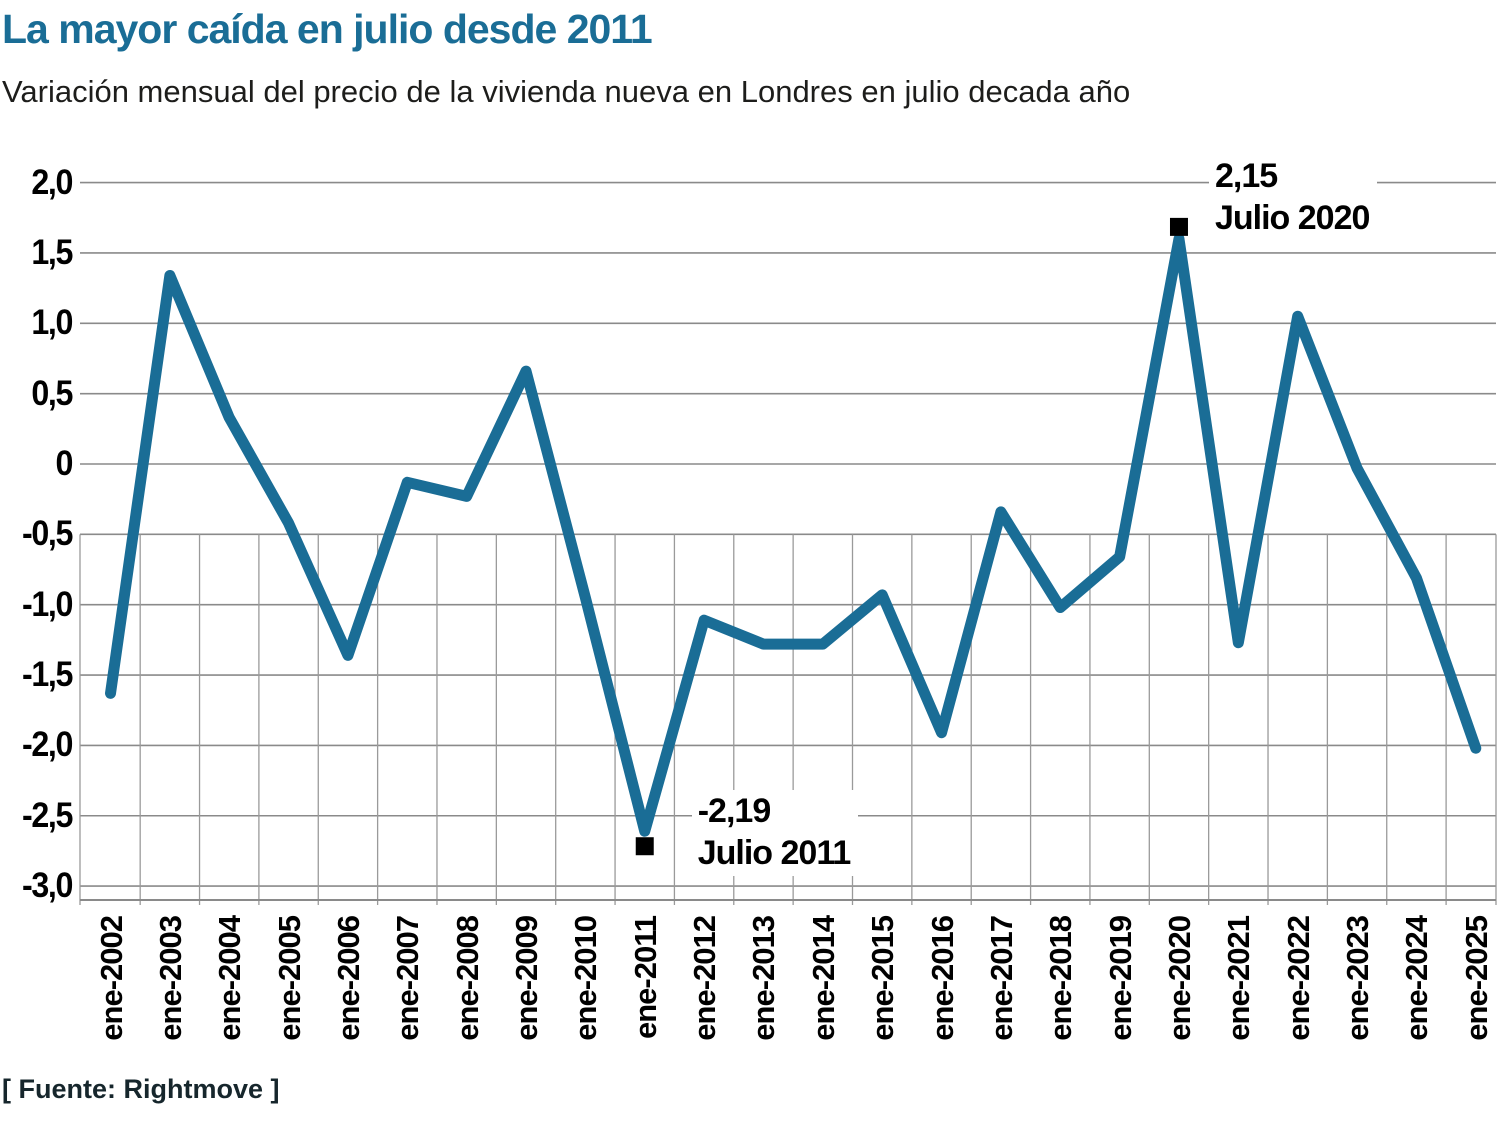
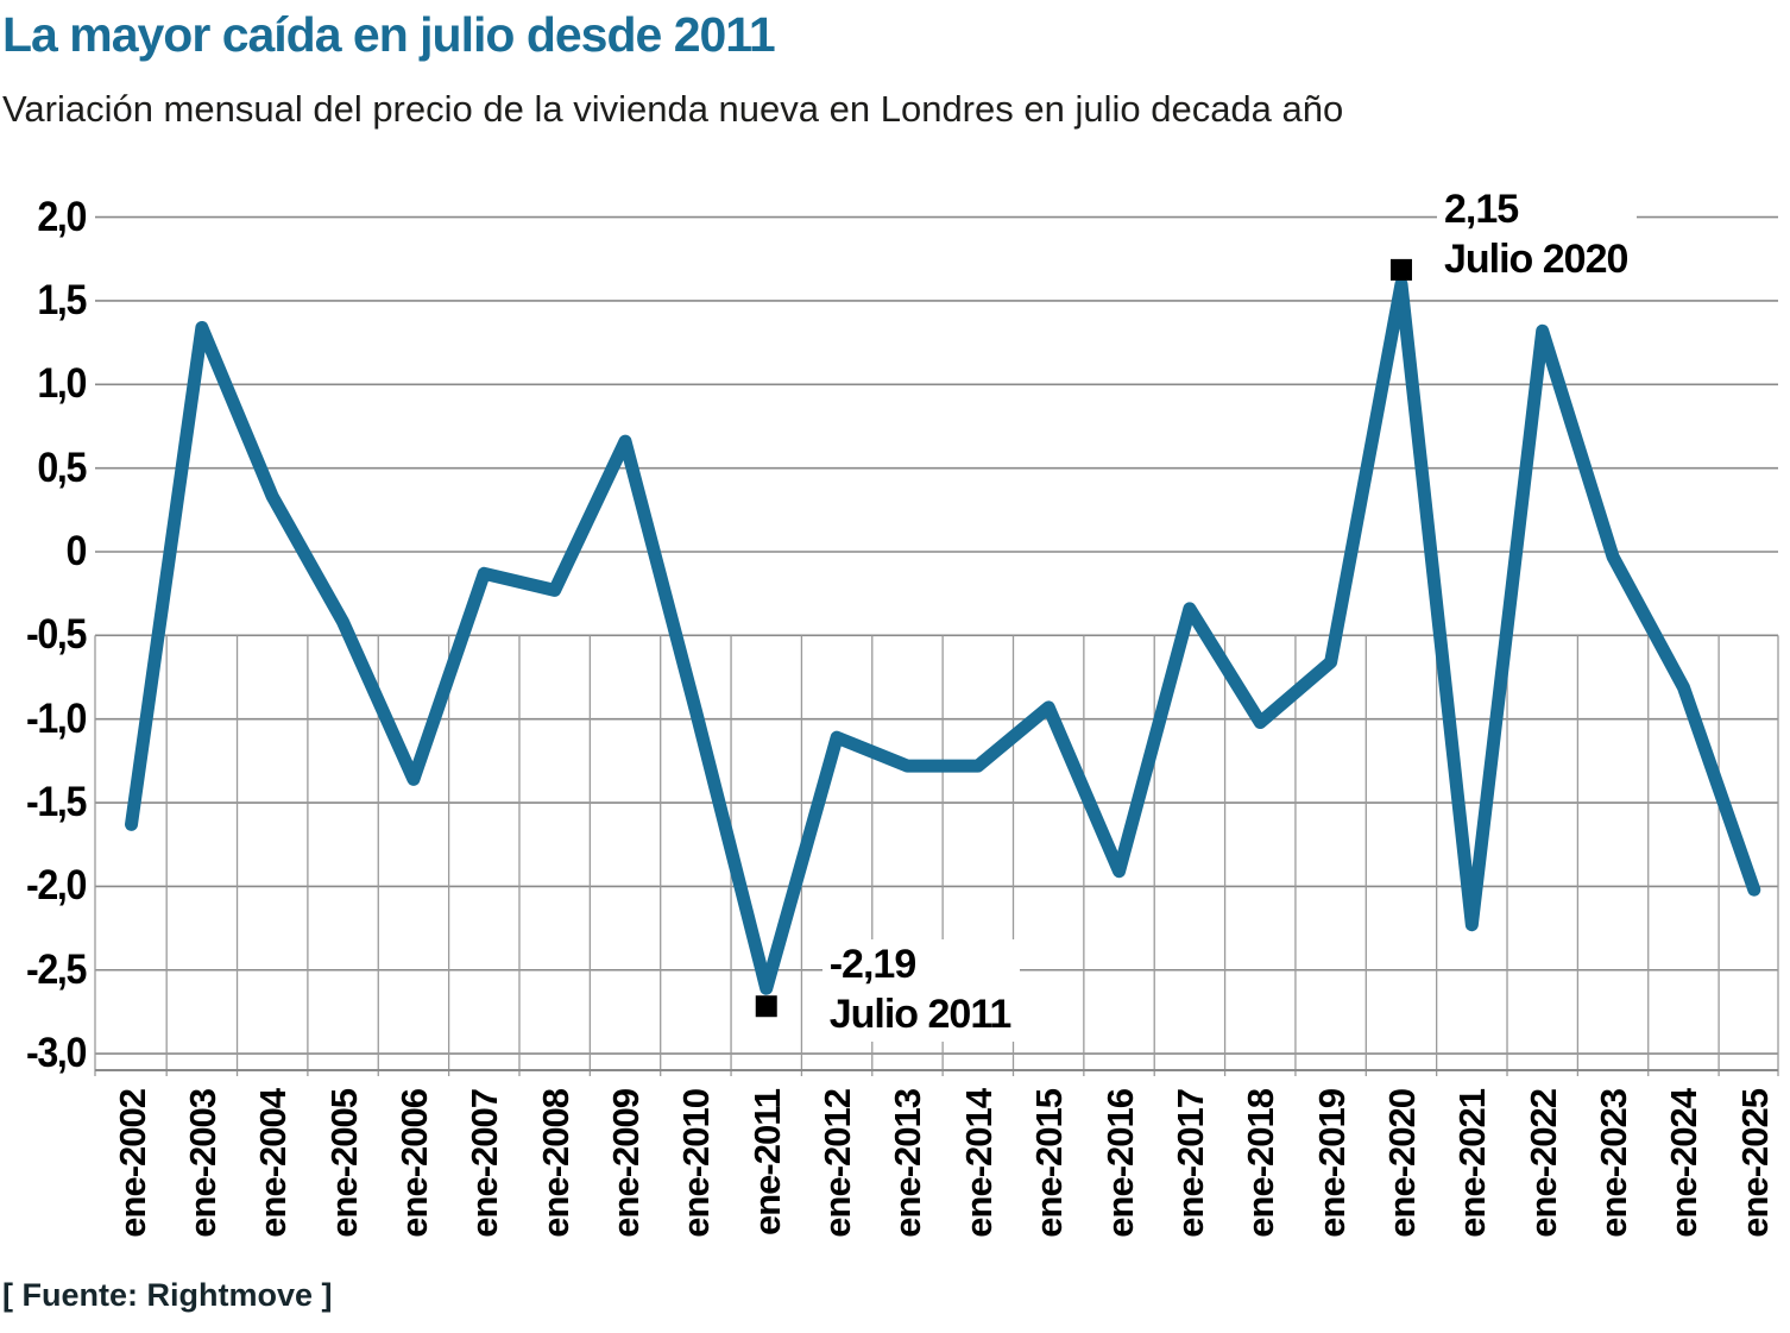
ene-2021: -1,27 -> -2,23
ene-2022: 1,05 -> 1,32
